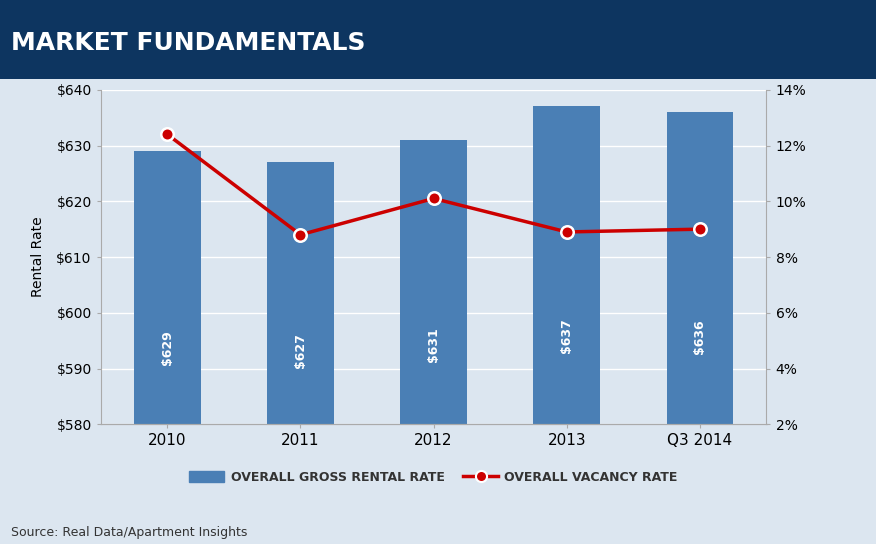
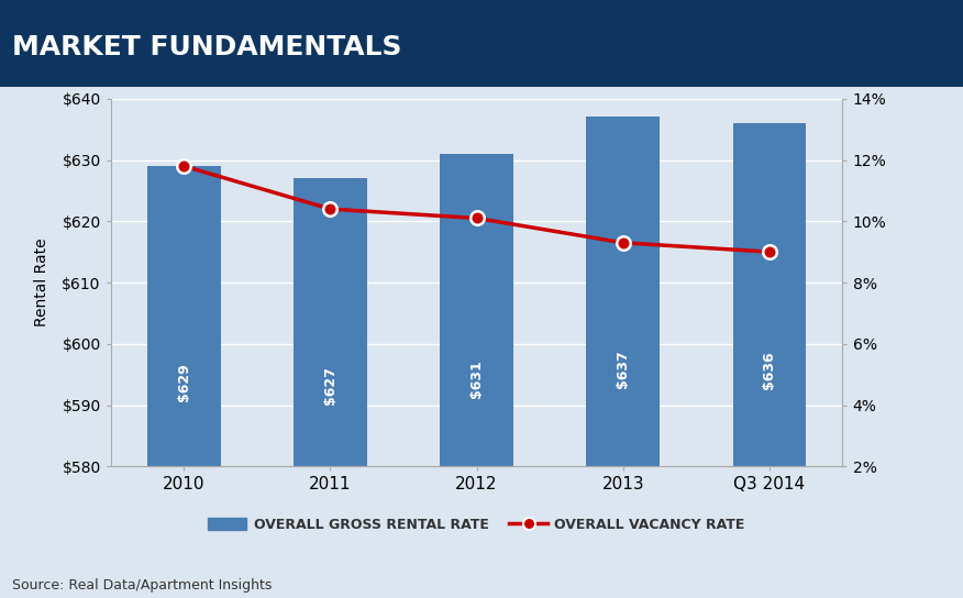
OVERALL VACANCY RATE/2010: 12.4% -> 11.8%
OVERALL VACANCY RATE/2011: 8.8% -> 10.4%
OVERALL VACANCY RATE/2013: 8.9% -> 9.3%
